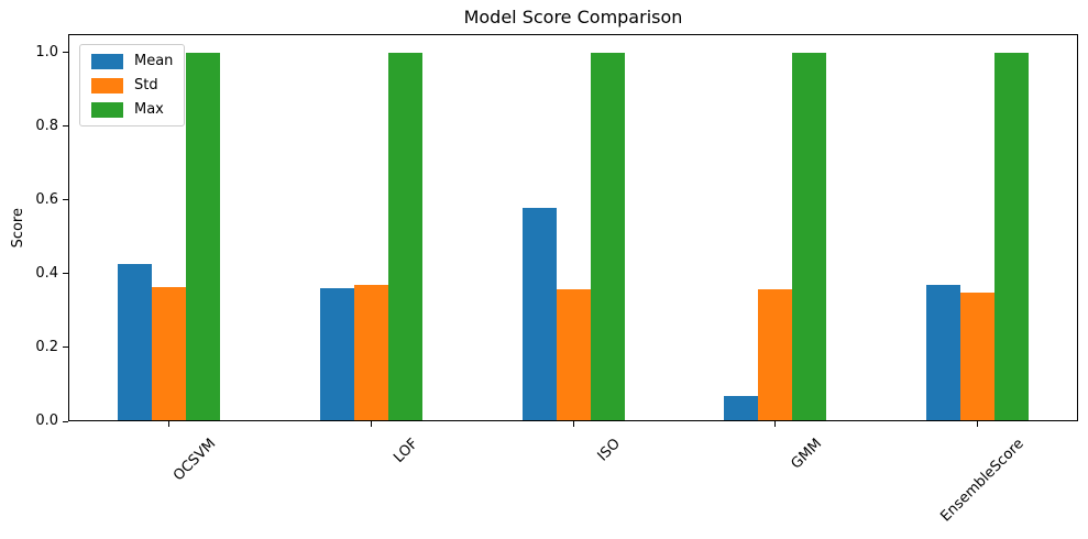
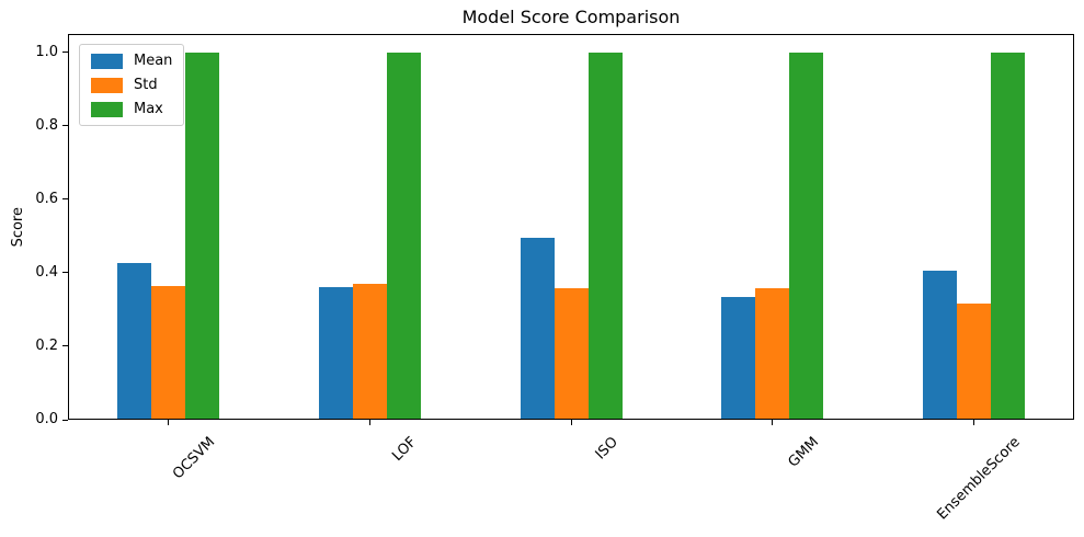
Mean/ISO: 0.58 -> 0.49
Mean/GMM: 0.07 -> 0.33
Mean/EnsembleScore: 0.37 -> 0.41
Std/EnsembleScore: 0.35 -> 0.32
